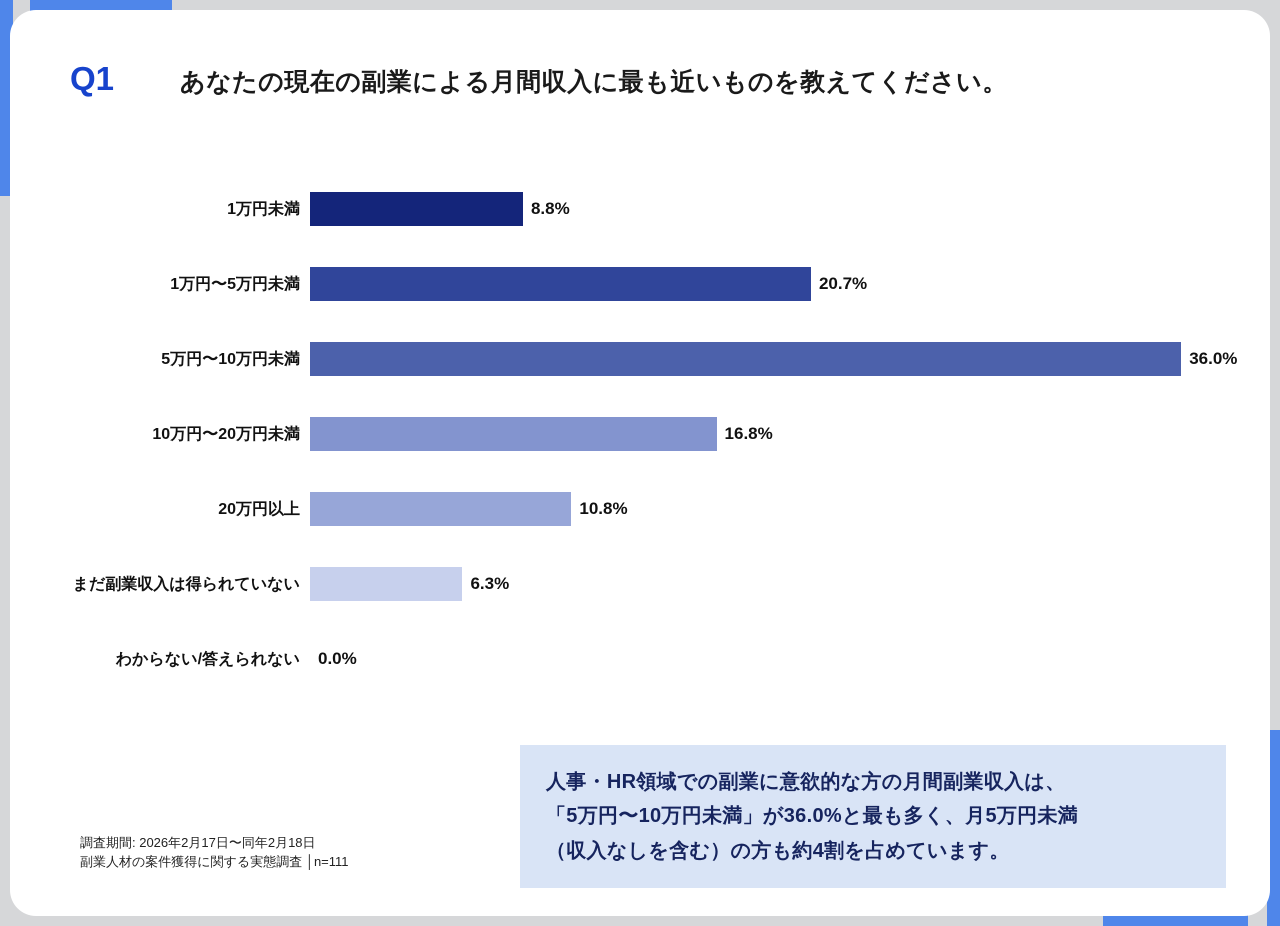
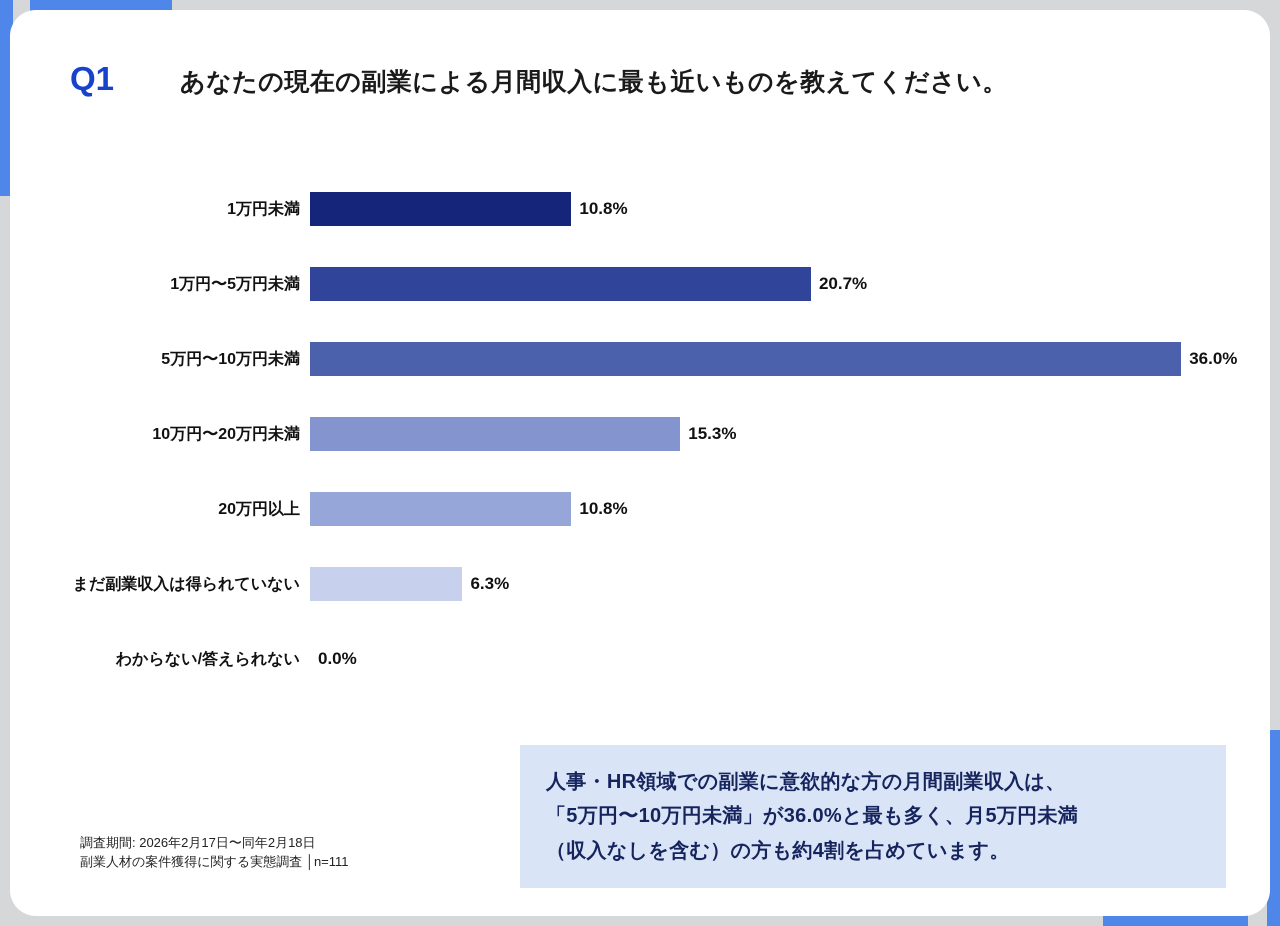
1万円未満: 8.8% -> 10.8%
10万円〜20万円未満: 16.8% -> 15.3%
